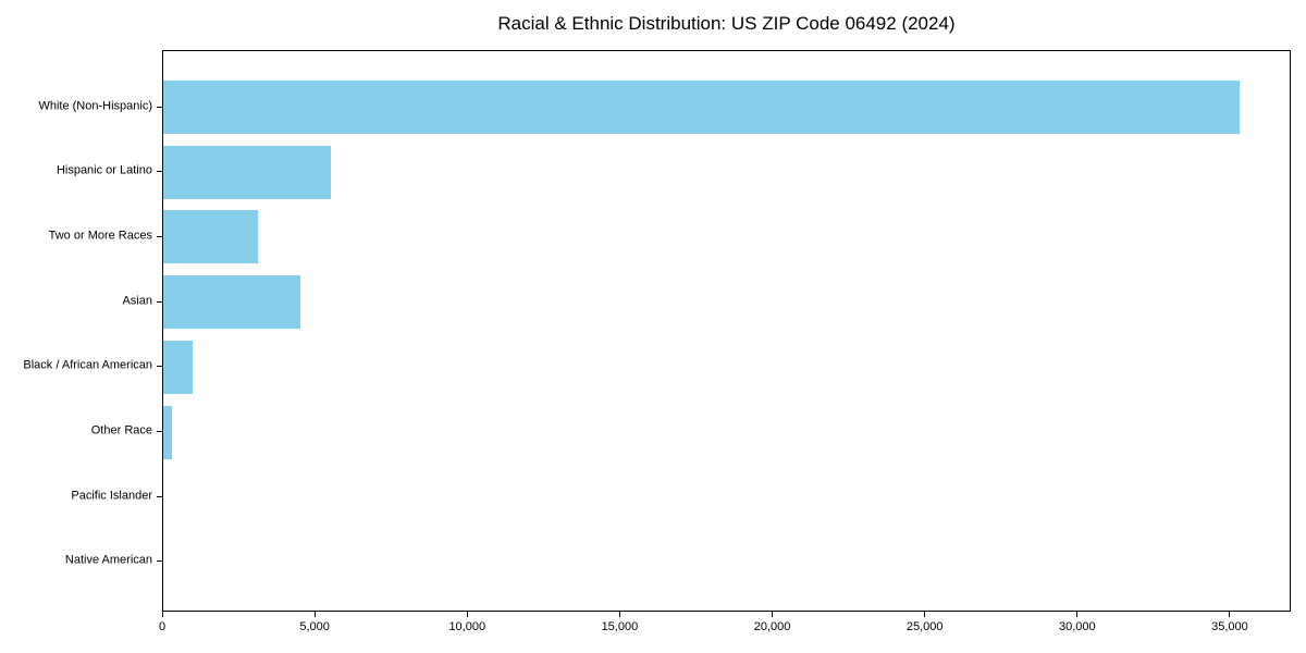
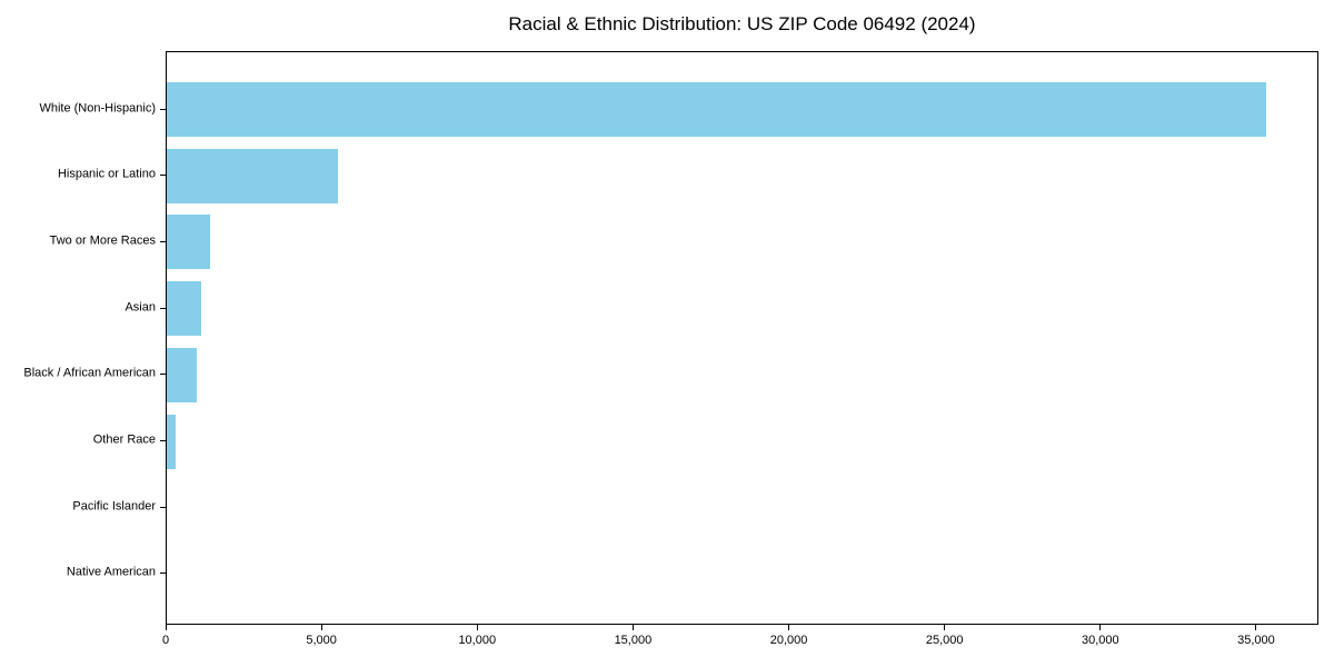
Two or More Races: 3100 -> 1400
Asian: 4500 -> 1100
